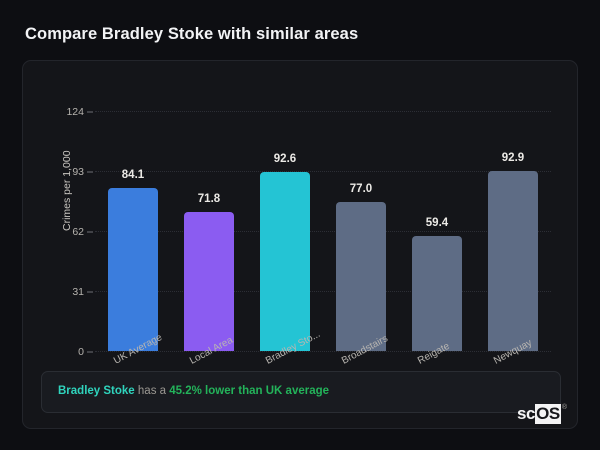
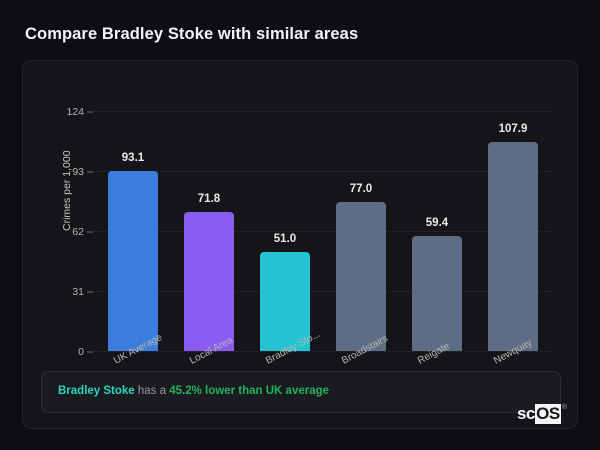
UK Average: 84.1 -> 93.1
Bradley Sto...: 92.6 -> 51.0
Newquay: 92.9 -> 107.9
